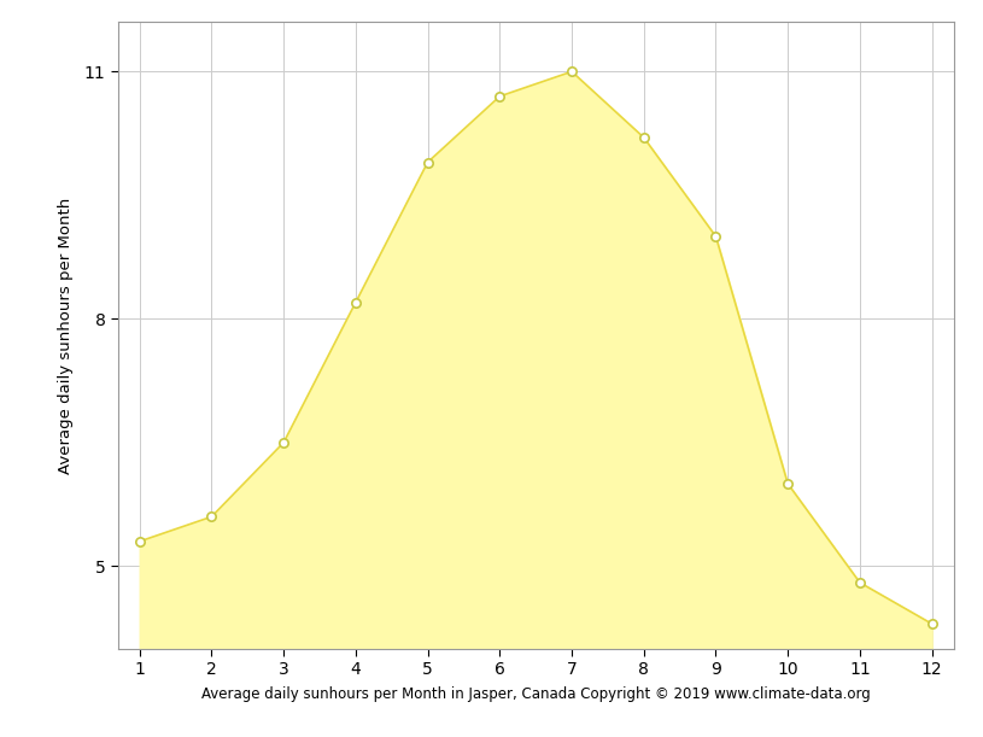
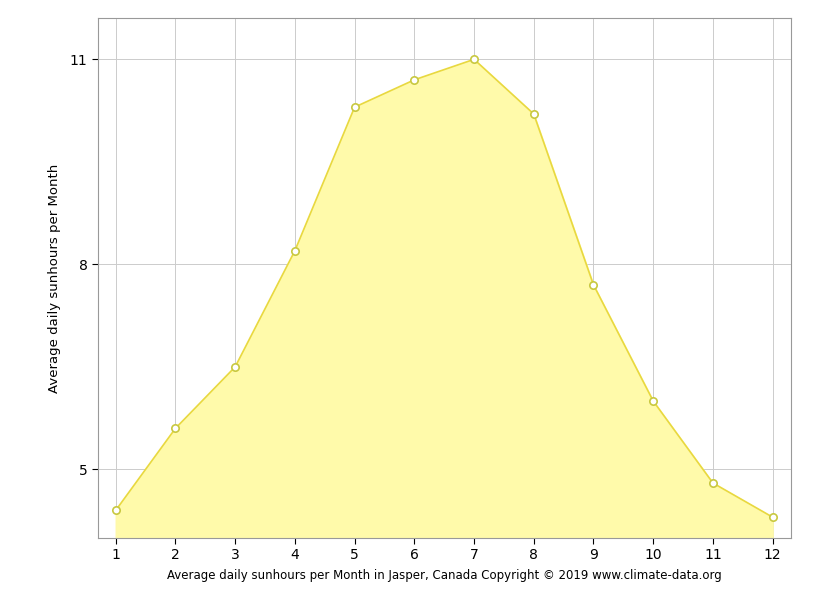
1: 5.3 -> 4.4
5: 9.9 -> 10.3
9: 9.0 -> 7.7
